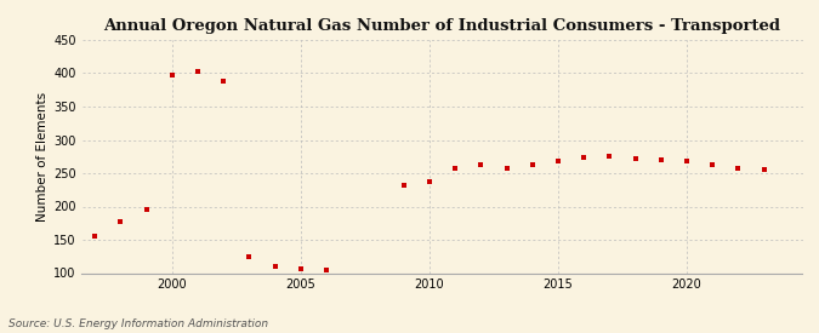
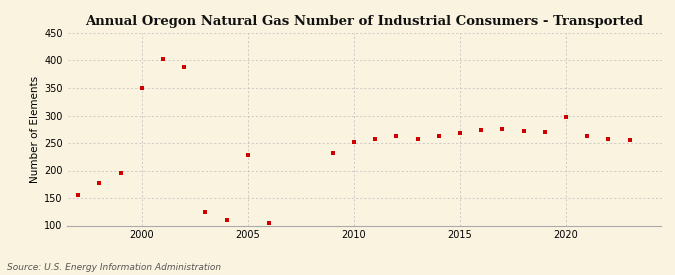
2000: 398 -> 350
2005: 107 -> 228
2010: 238 -> 252
2020: 268 -> 298
